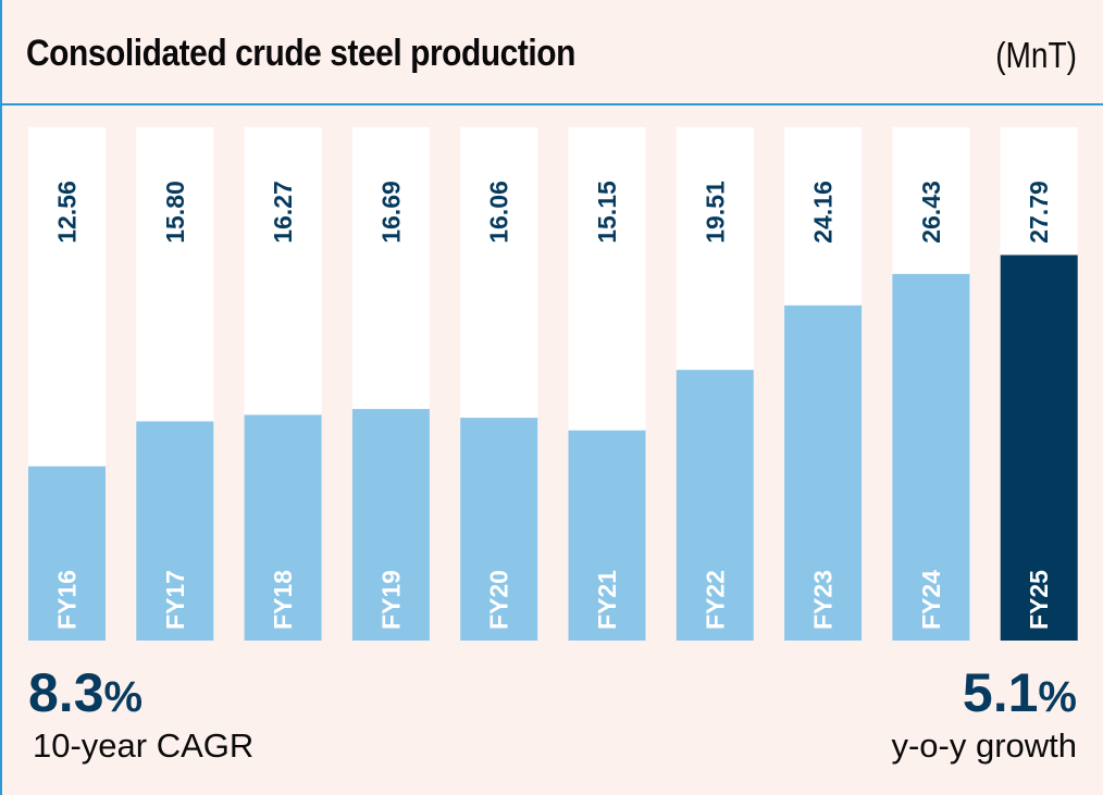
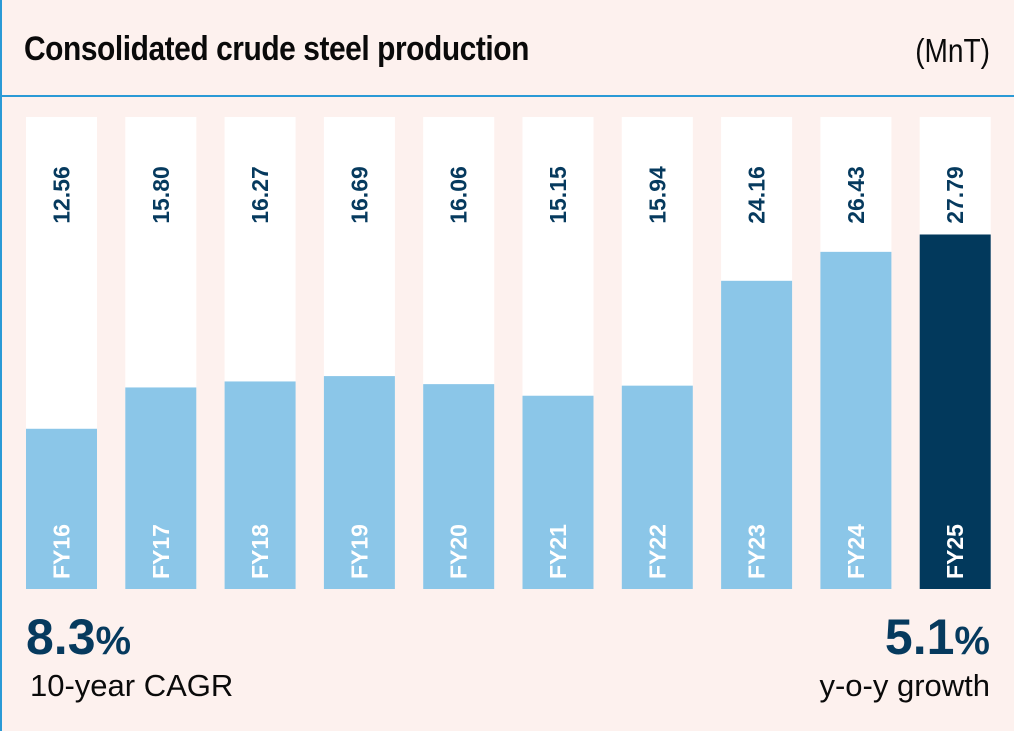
FY22: 19.51 -> 15.94
